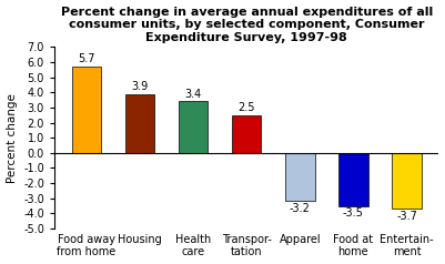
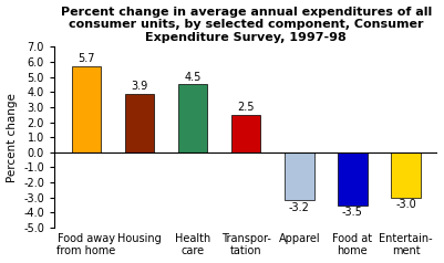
Health care: 3.4 -> 4.5
Entertain- ment: -3.7 -> -3.0
